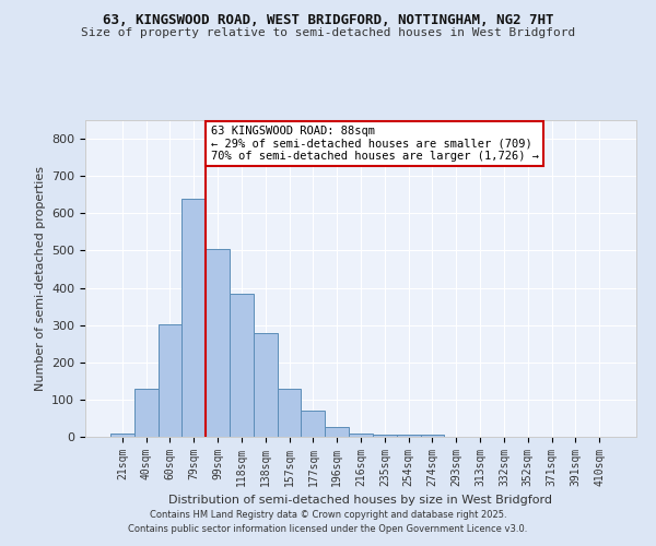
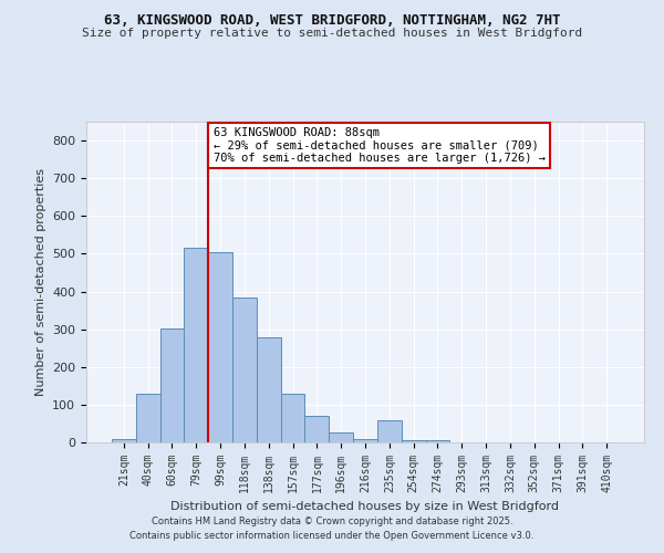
79sqm: 638 -> 515
235sqm: 5 -> 60
